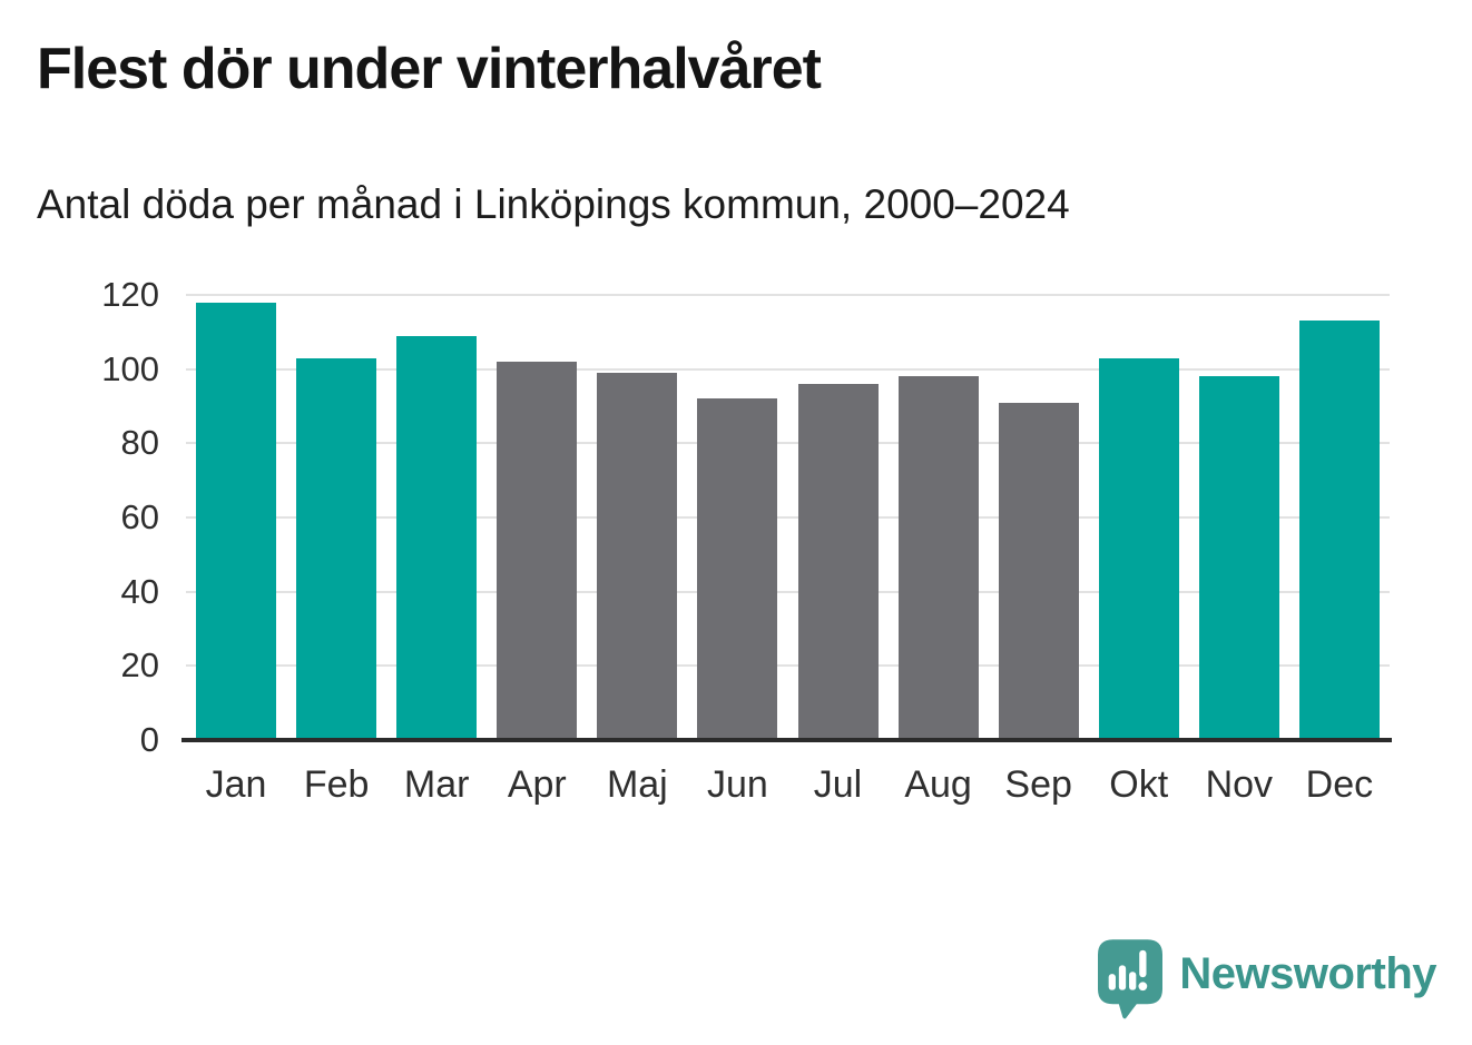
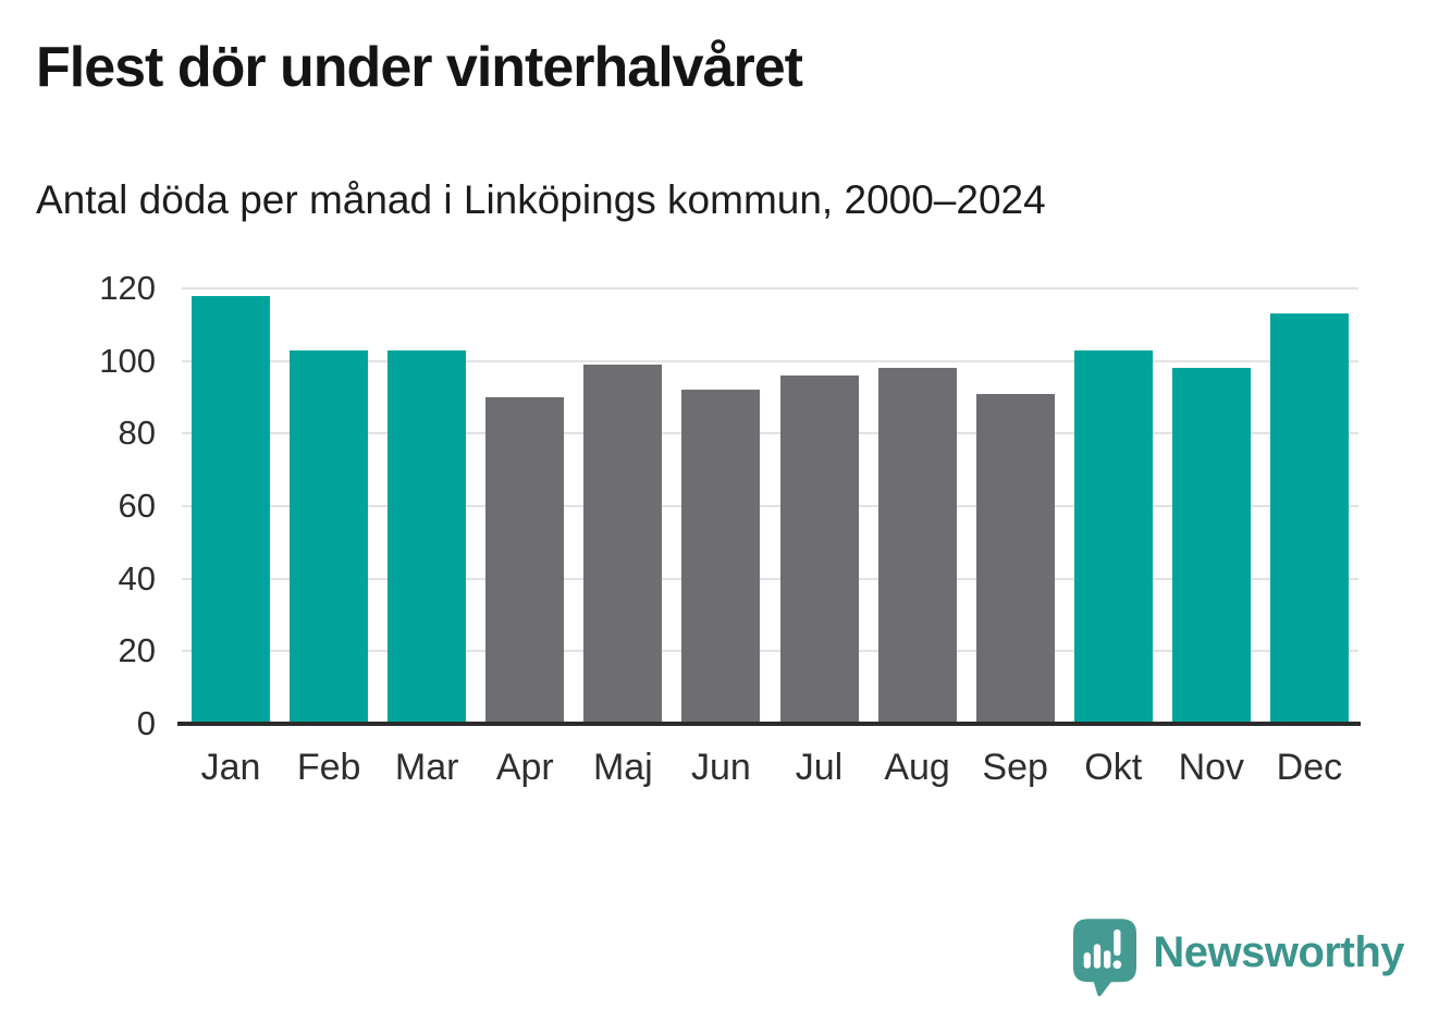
Mar: 109 -> 103
Apr: 102 -> 90
